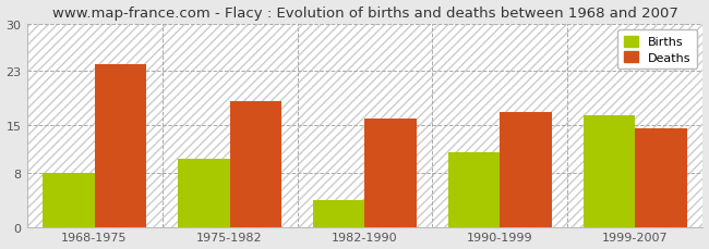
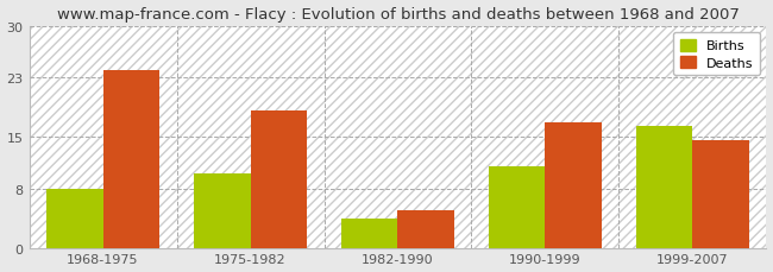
Deaths/1982-1990: 16.0 -> 5.0
